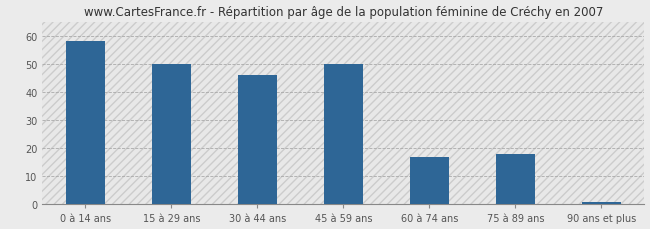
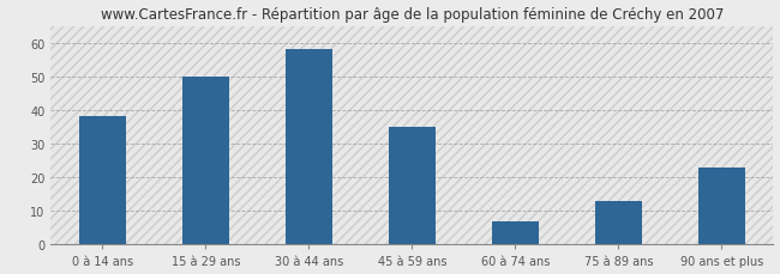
0 à 14 ans: 58 -> 38
30 à 44 ans: 46 -> 58
45 à 59 ans: 50 -> 35
60 à 74 ans: 17 -> 7
75 à 89 ans: 18 -> 13
90 ans et plus: 1 -> 23
